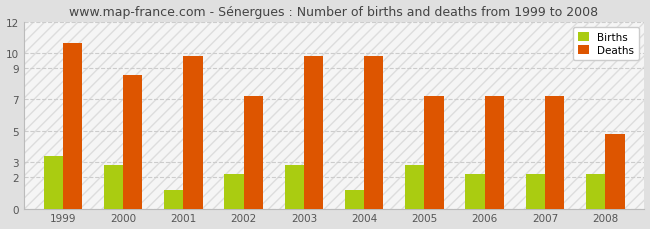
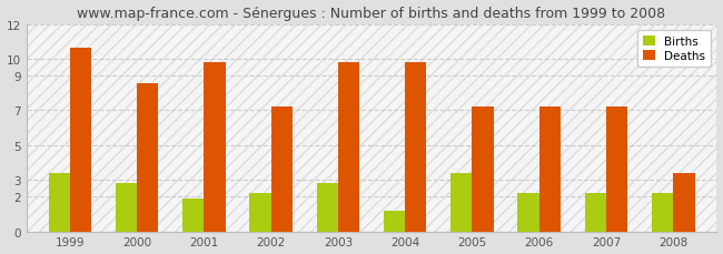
Births/2001: 1.2 -> 1.9
Births/2005: 2.8 -> 3.4
Deaths/2008: 4.8 -> 3.4
